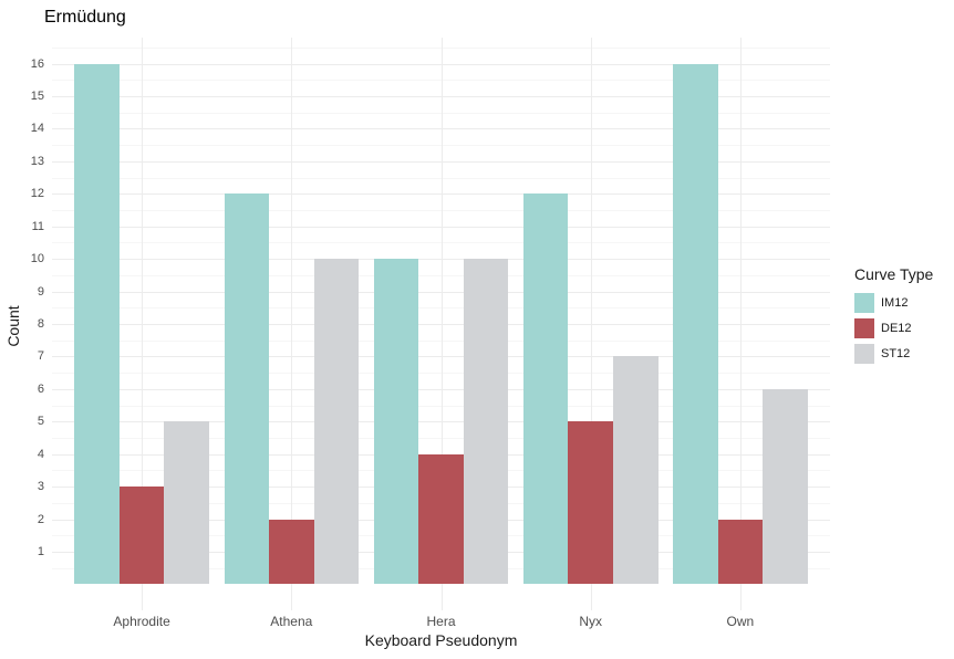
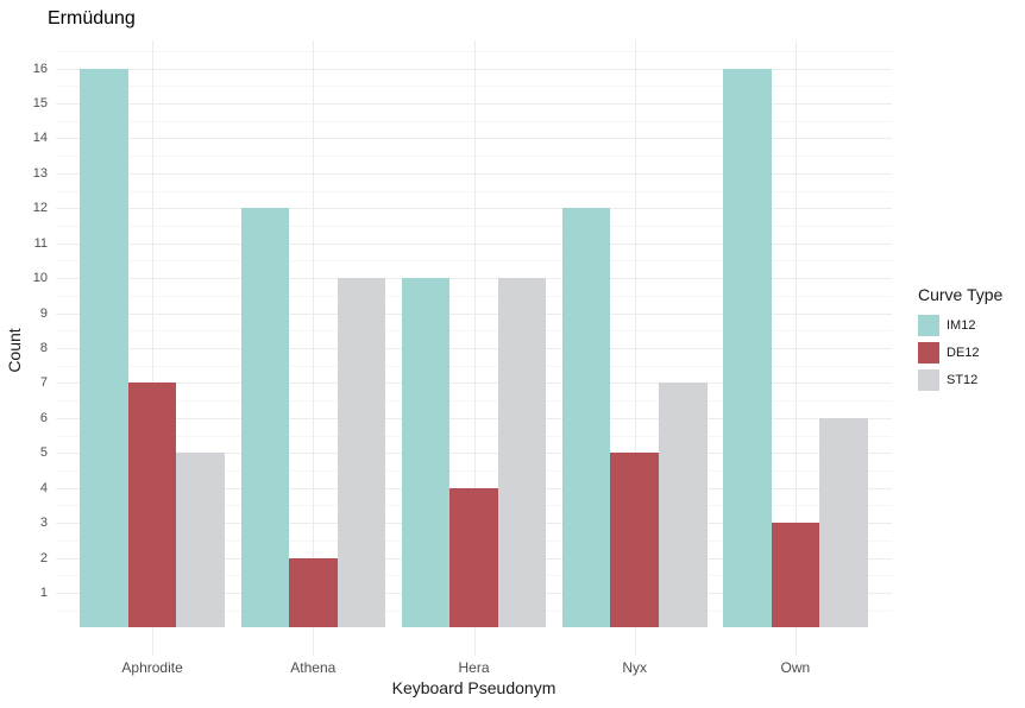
DE12/Aphrodite: 3 -> 7
DE12/Own: 2 -> 3
